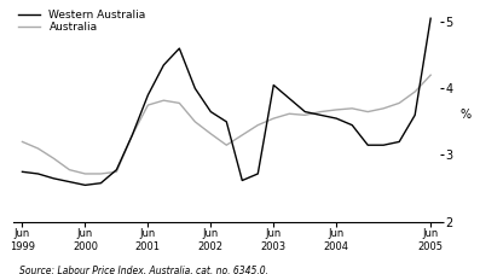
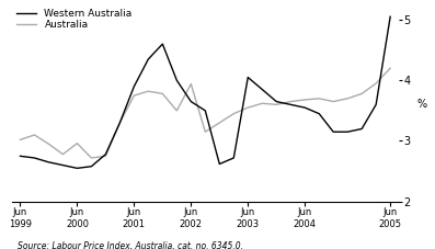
Australia/Jun 1999: 3.20 -> 3.02
Australia/Jun 2000: 2.72 -> 2.96
Australia/Jun 2002: 3.32 -> 3.94
